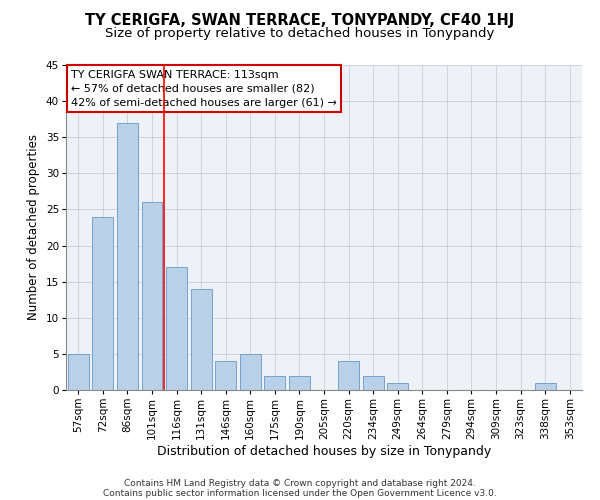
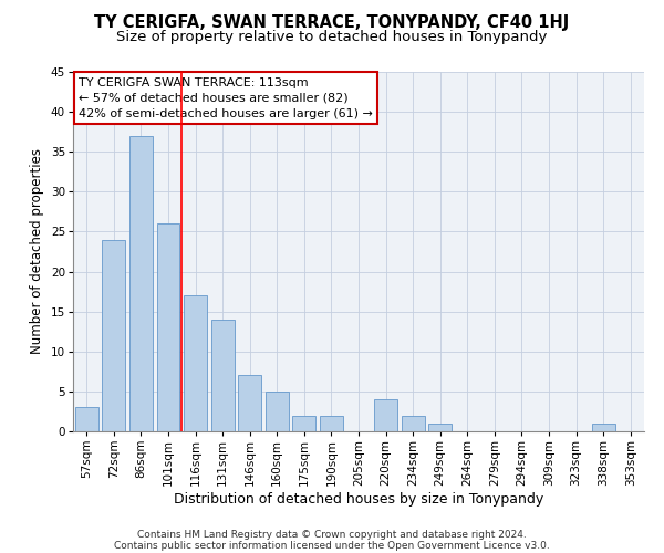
57sqm: 5 -> 3
146sqm: 4 -> 7
